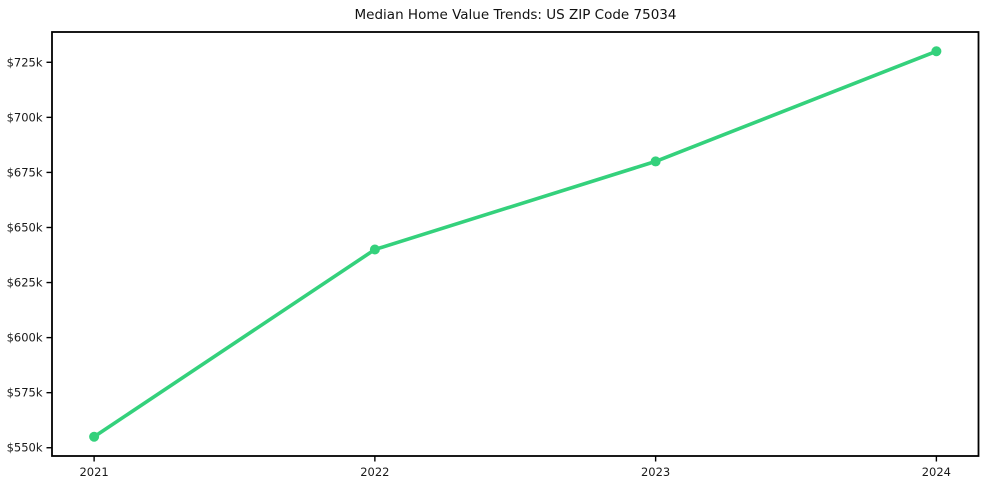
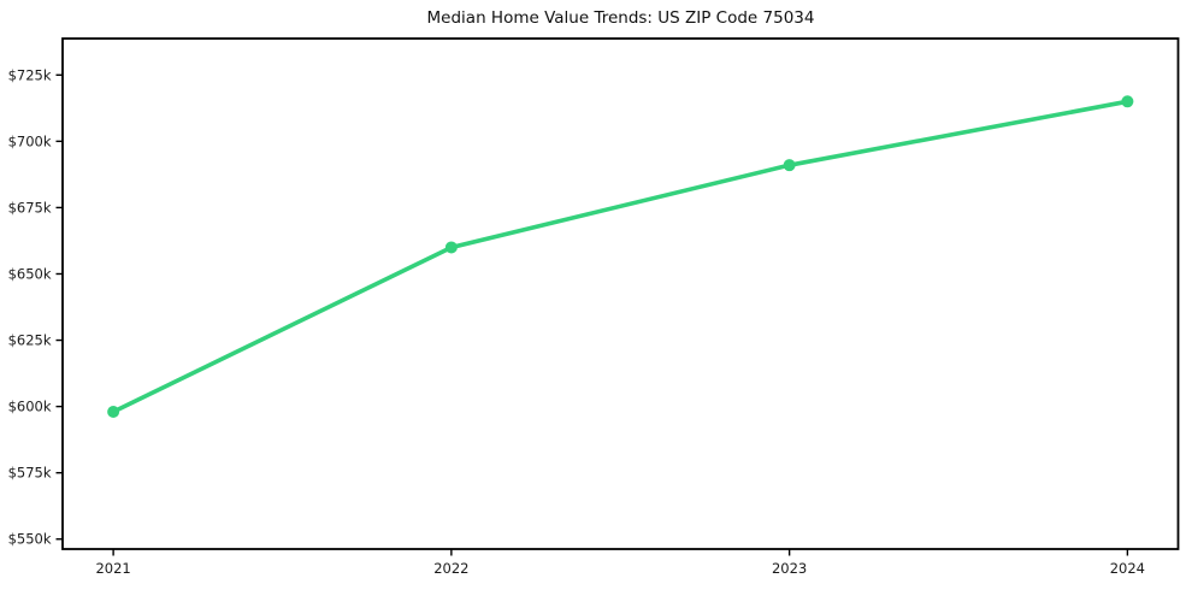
2021: $555k -> $598k
2022: $640k -> $660k
2023: $680k -> $691k
2024: $730k -> $715k
